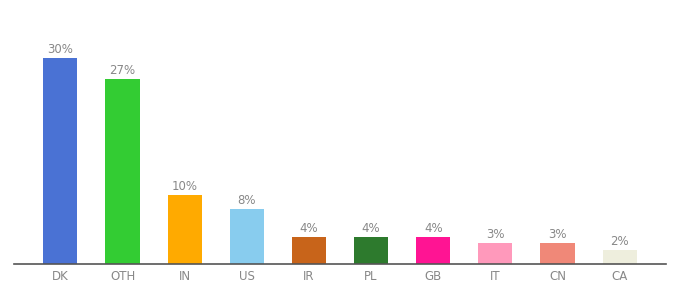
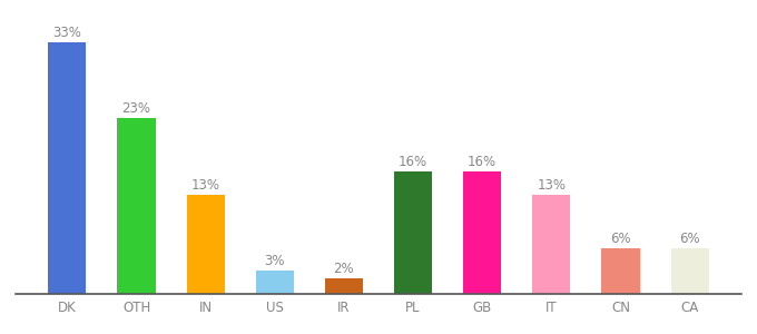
DK: 30% -> 33%
OTH: 27% -> 23%
IN: 10% -> 13%
US: 8% -> 3%
IR: 4% -> 2%
PL: 4% -> 16%
GB: 4% -> 16%
IT: 3% -> 13%
CN: 3% -> 6%
CA: 2% -> 6%
